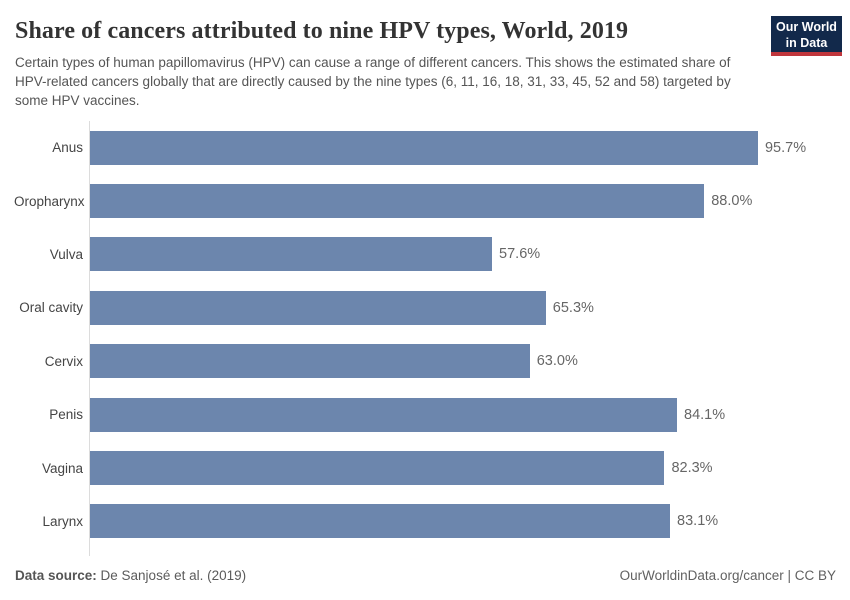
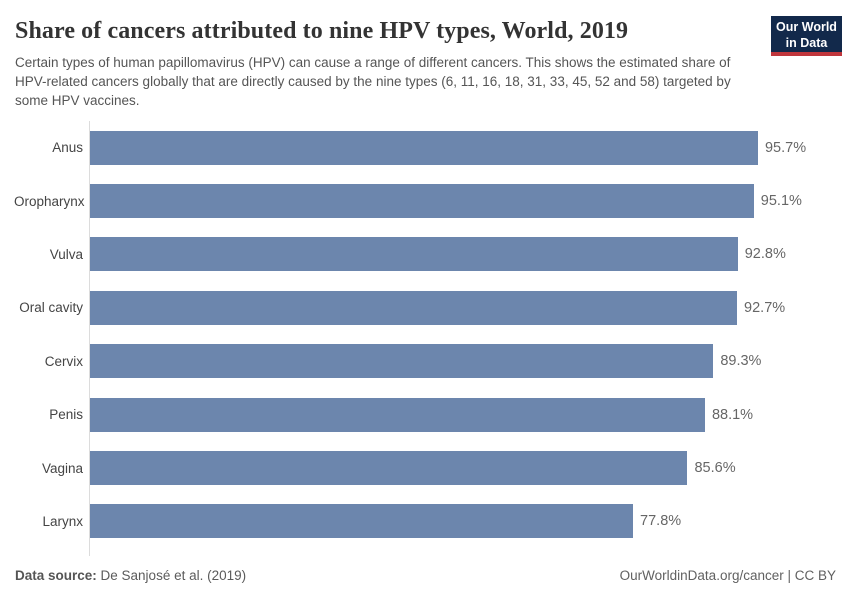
Oropharynx: 88.0% -> 95.1%
Vulva: 57.6% -> 92.8%
Oral cavity: 65.3% -> 92.7%
Cervix: 63.0% -> 89.3%
Penis: 84.1% -> 88.1%
Vagina: 82.3% -> 85.6%
Larynx: 83.1% -> 77.8%
